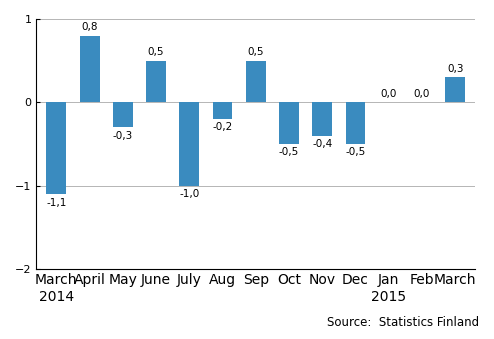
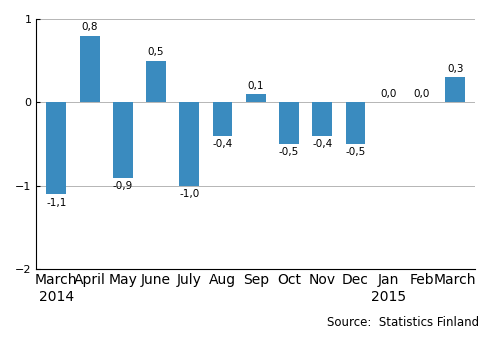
May: -0,3 -> -0,9
Aug: -0,2 -> -0,4
Sep: 0,5 -> 0,1
